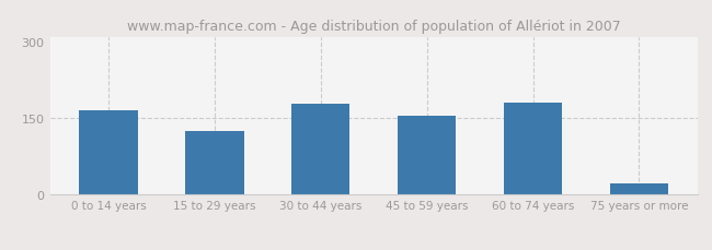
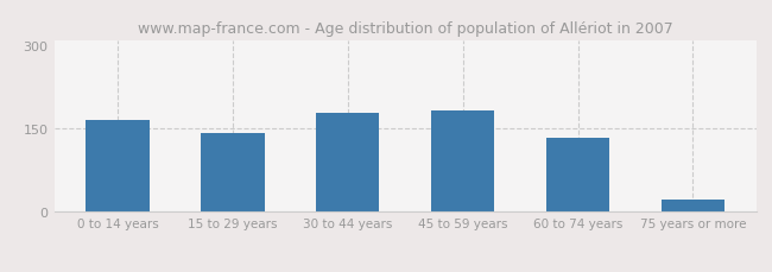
15 to 29 years: 125 -> 143
45 to 59 years: 155 -> 183
60 to 74 years: 180 -> 133
